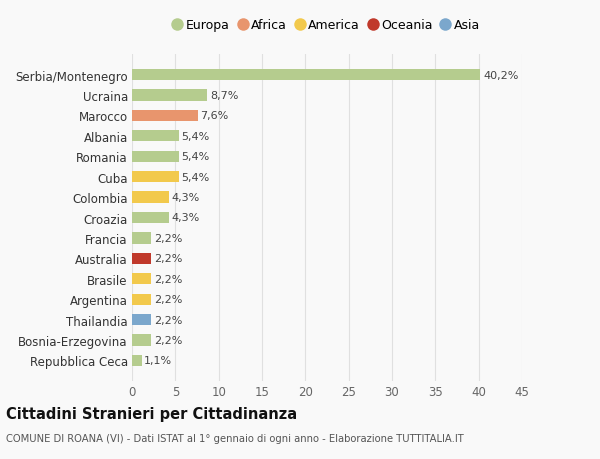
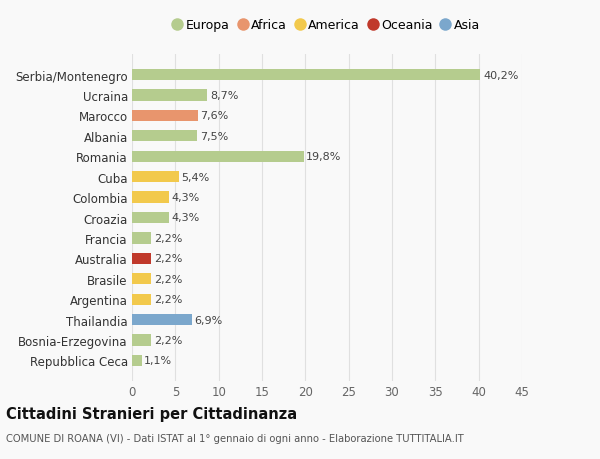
Albania: 5,4% -> 7,5%
Romania: 5,4% -> 19,8%
Thailandia: 2,2% -> 6,9%
